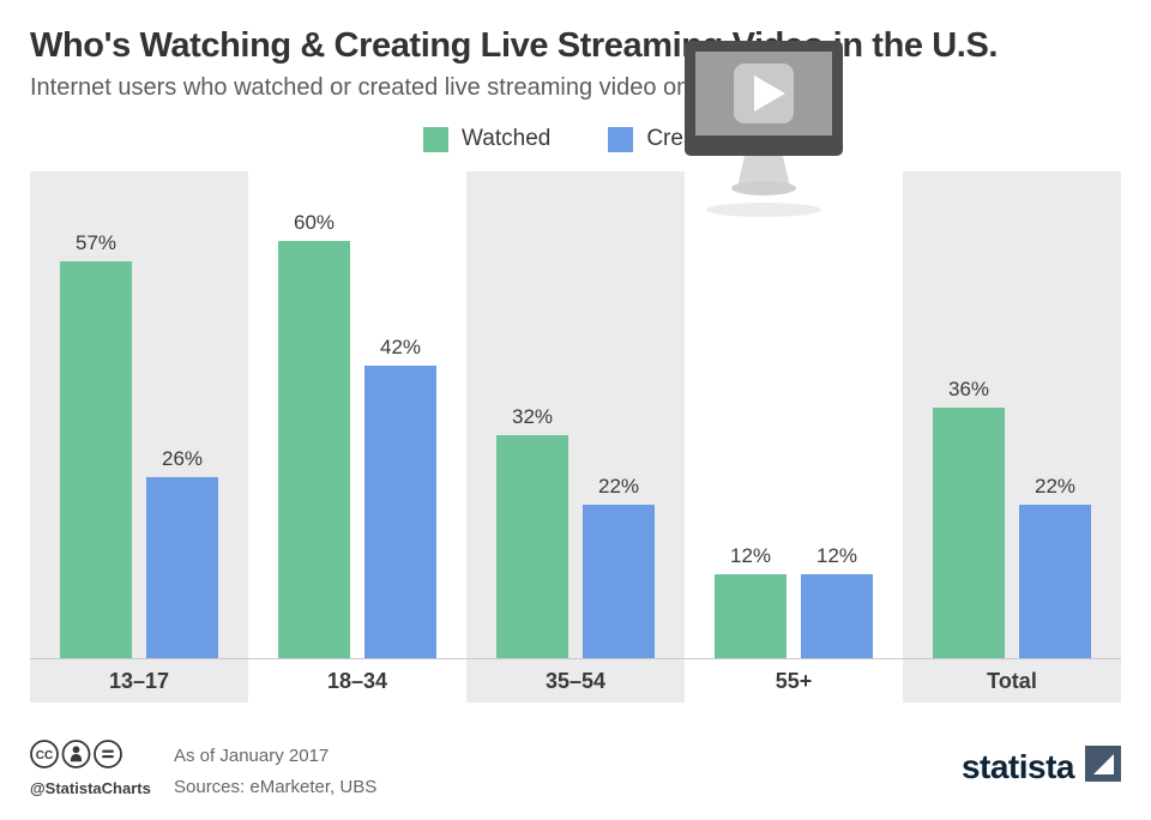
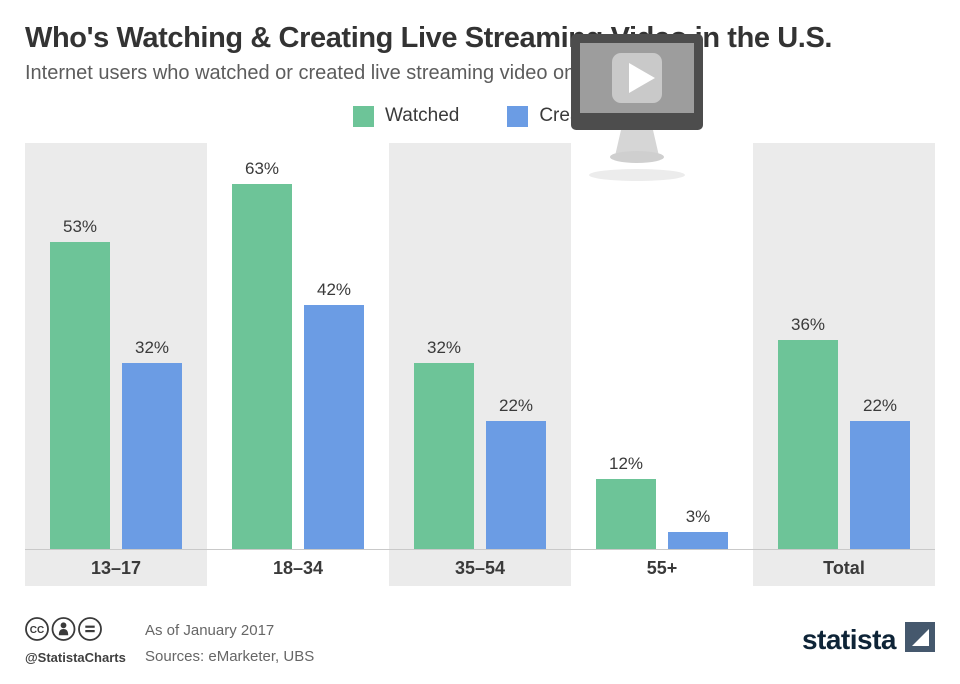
Watched/13–17: 57% -> 53%
Created/13–17: 26% -> 32%
Watched/18–34: 60% -> 63%
Created/55+: 12% -> 3%
